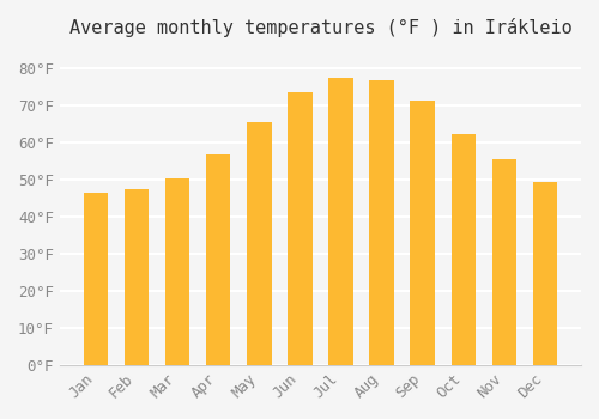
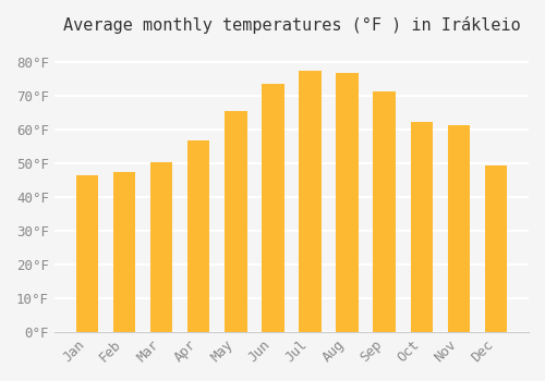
Nov: 55.5°F -> 61.5°F
